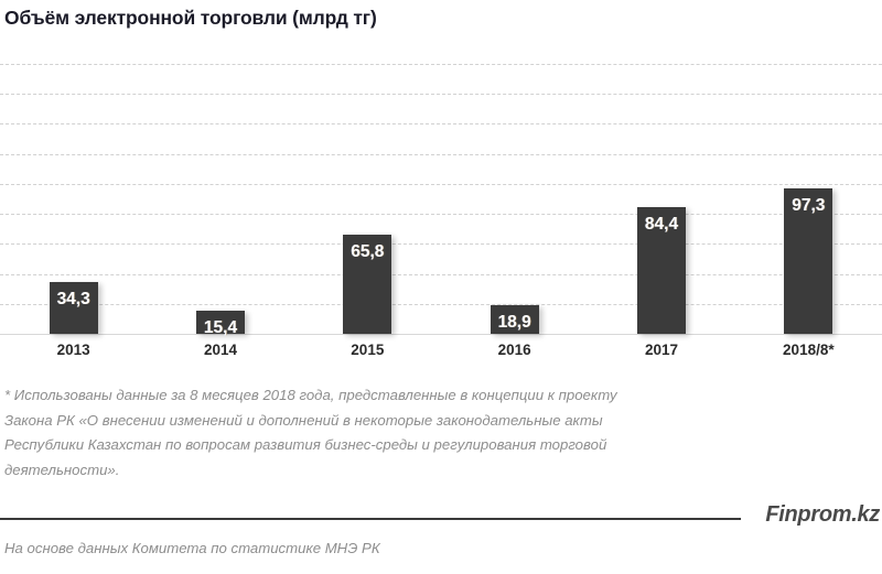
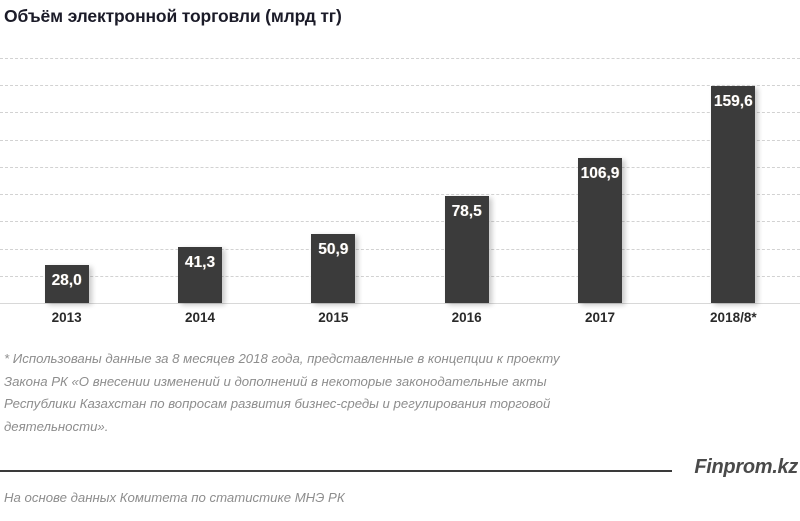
2013: 34,3 -> 28,0
2014: 15,4 -> 41,3
2015: 65,8 -> 50,9
2016: 18,9 -> 78,5
2017: 84,4 -> 106,9
2018/8*: 97,3 -> 159,6
